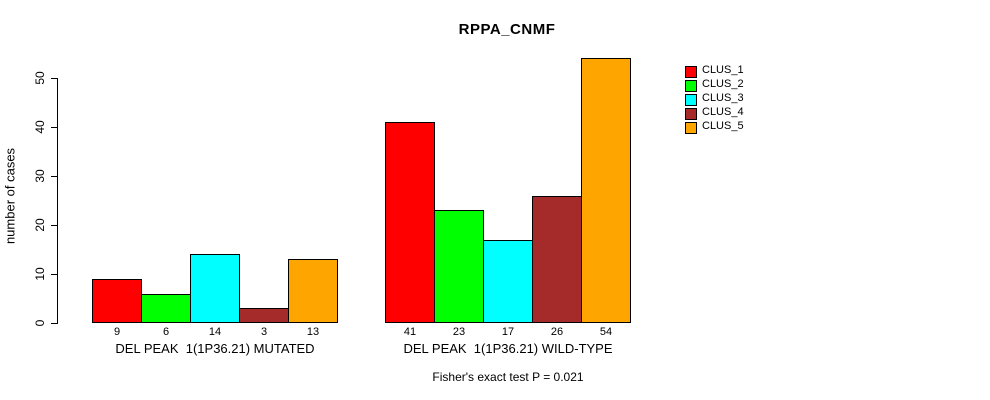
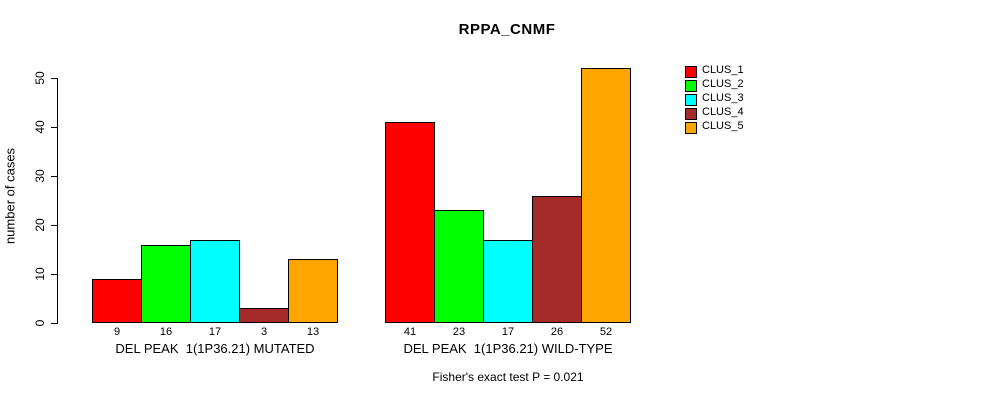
CLUS_2/DEL PEAK 1(1P36.21) MUTATED: 6 -> 16
CLUS_3/DEL PEAK 1(1P36.21) MUTATED: 14 -> 17
CLUS_5/DEL PEAK 1(1P36.21) WILD-TYPE: 54 -> 52
